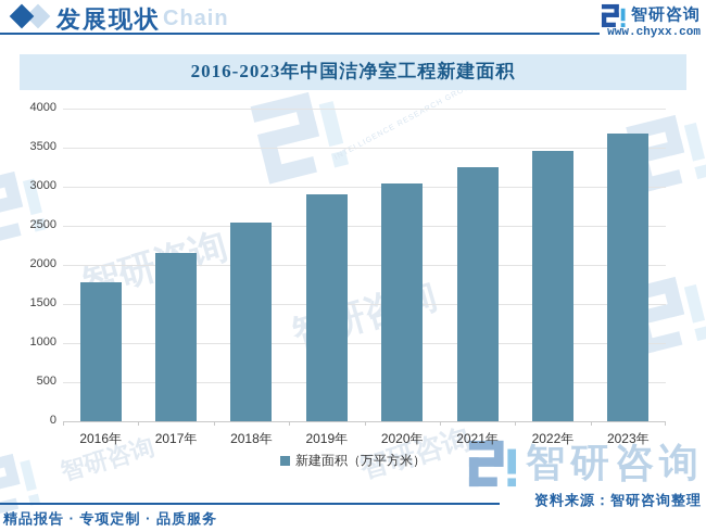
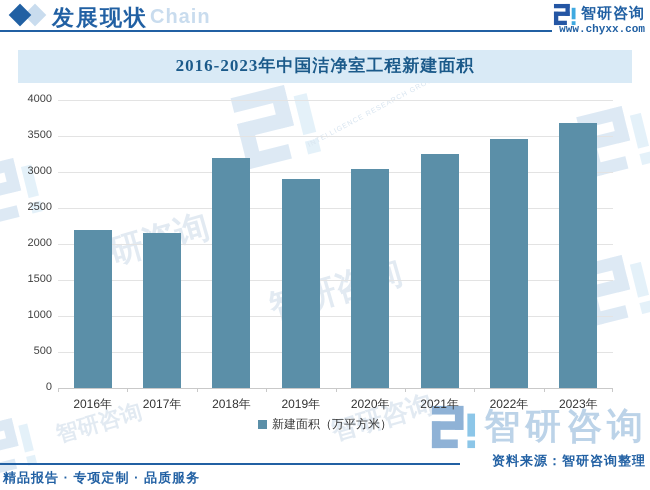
2016年: 1800 -> 2200
2018年: 2500 -> 3200
